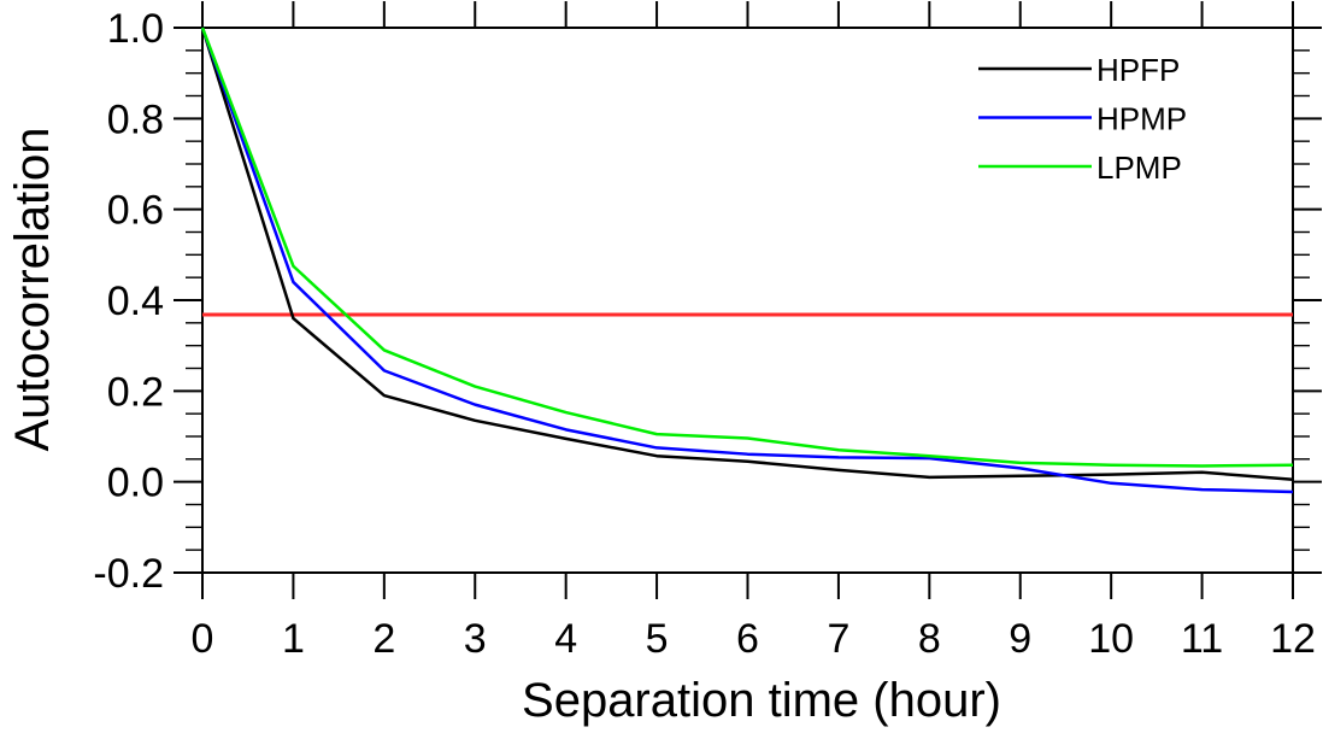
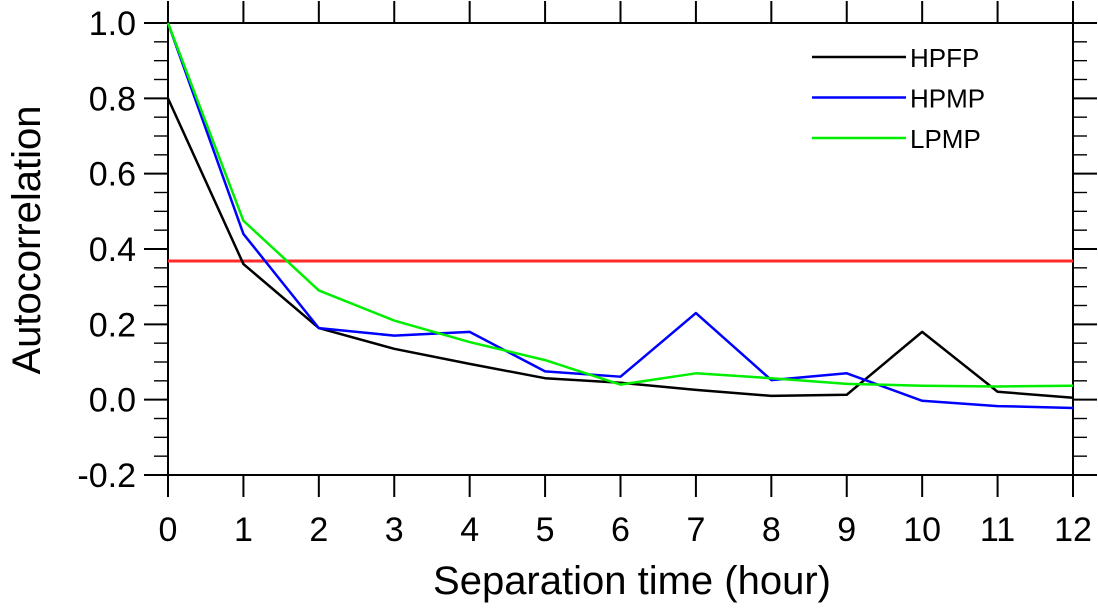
HPFP/0: 1.00 -> 0.80
HPMP/2: 0.24 -> 0.19
HPMP/4: 0.12 -> 0.18
LPMP/6: 0.10 -> 0.04
HPMP/7: 0.05 -> 0.23
HPMP/9: 0.03 -> 0.07
HPFP/10: 0.02 -> 0.18
